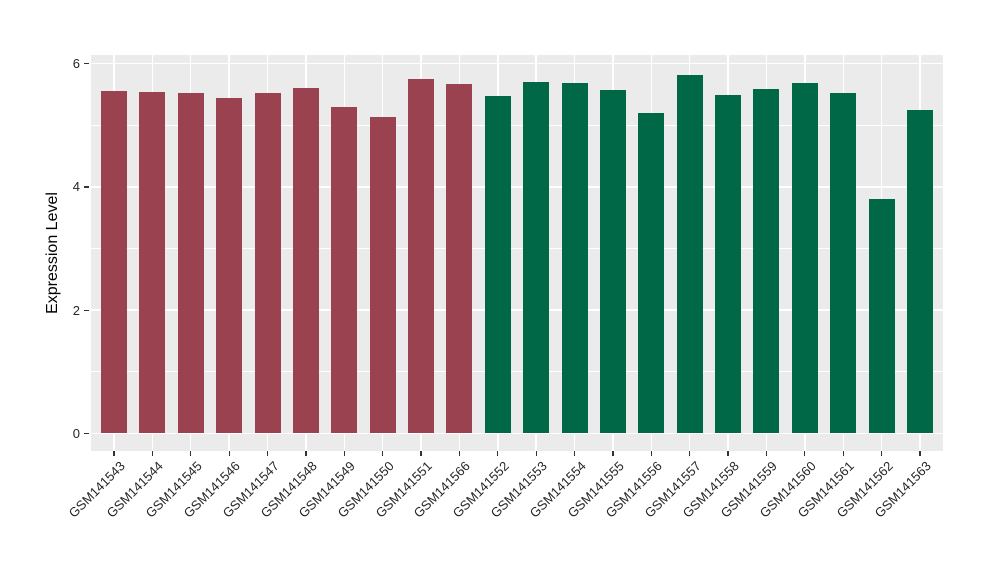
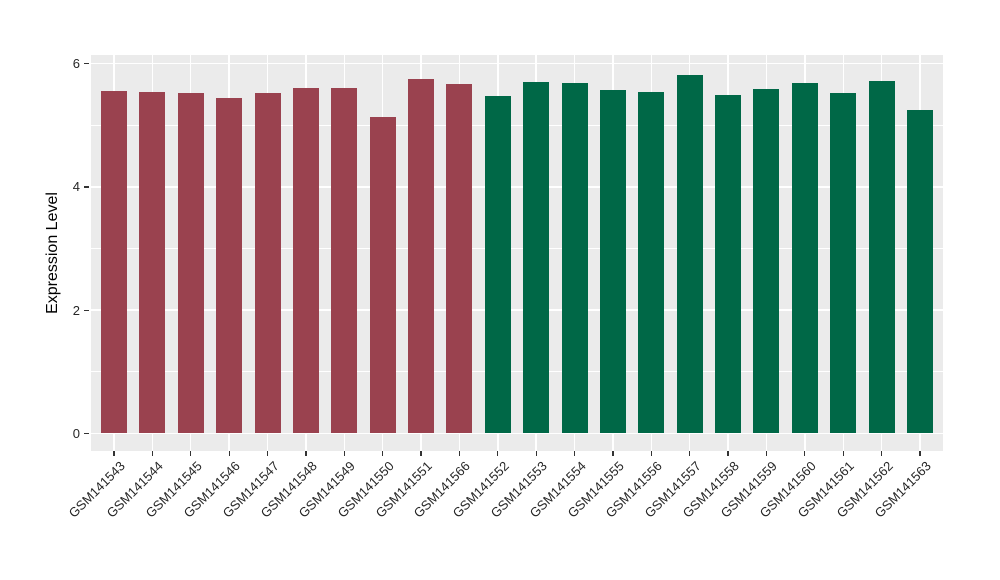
GSM141549: 5.3 -> 5.6
GSM141556: 5.2 -> 5.5
GSM141562: 3.8 -> 5.7
